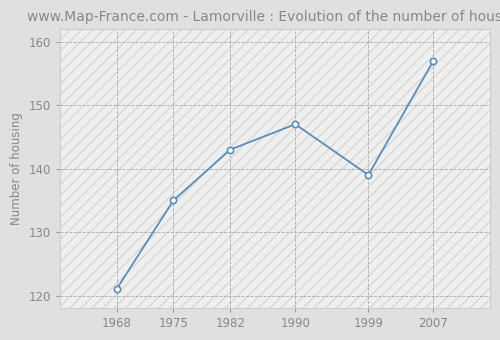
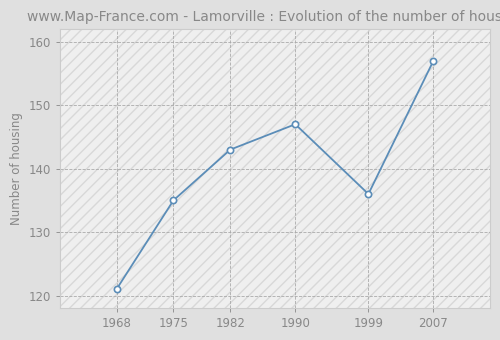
1999: 139 -> 136
